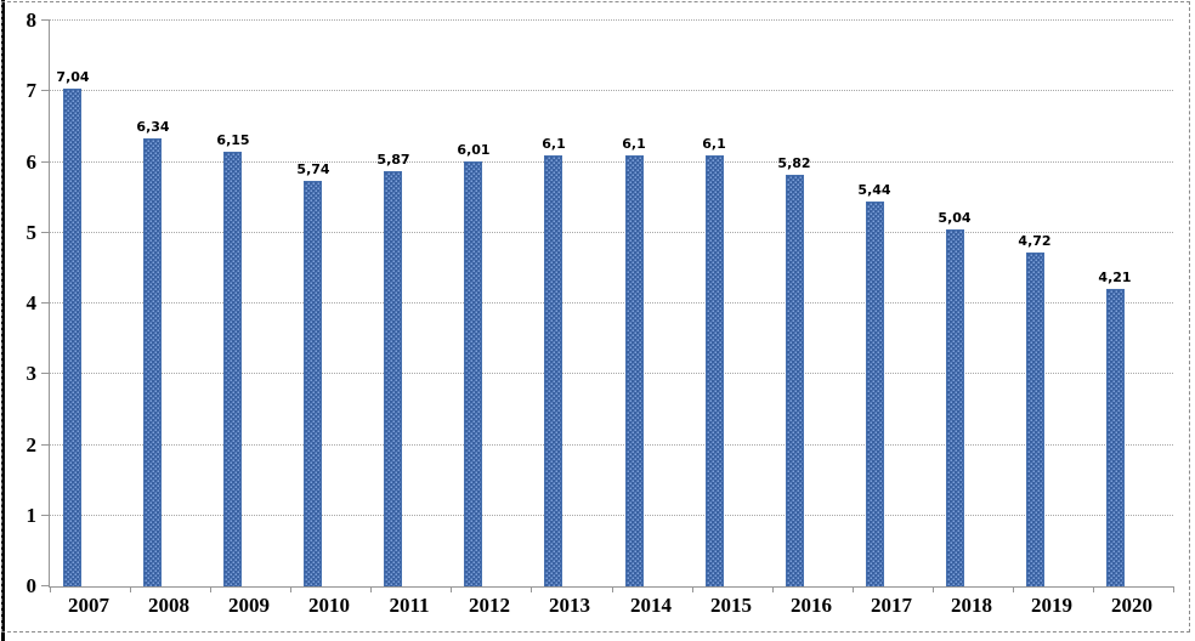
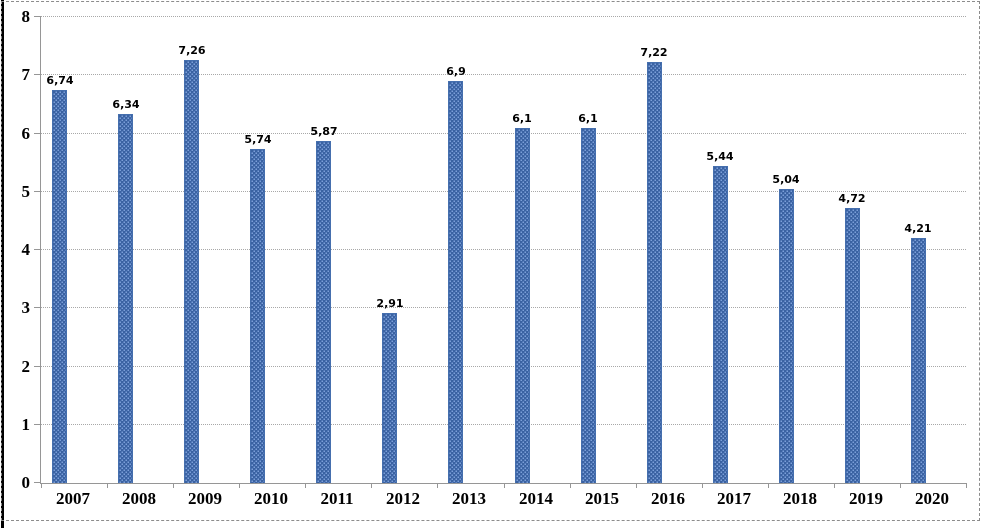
2007: 7,04 -> 6,74
2009: 6,15 -> 7,26
2012: 6,01 -> 2,91
2013: 6,1 -> 6,9
2016: 5,82 -> 7,22
